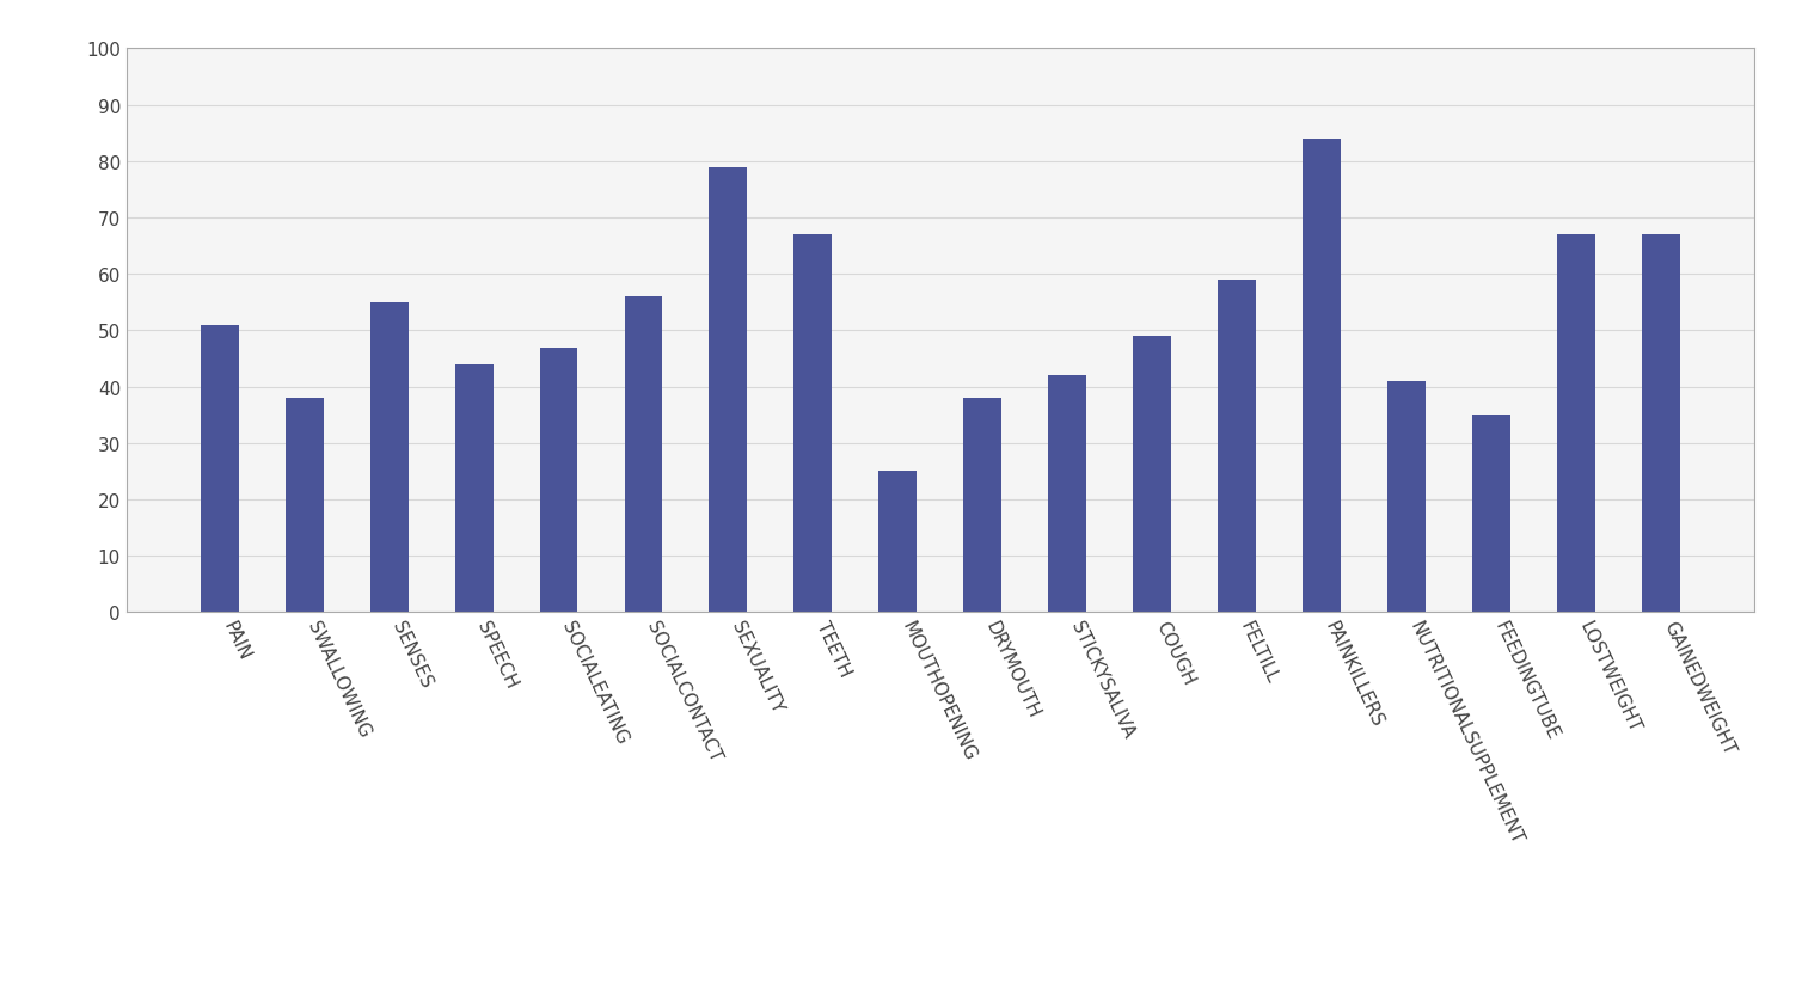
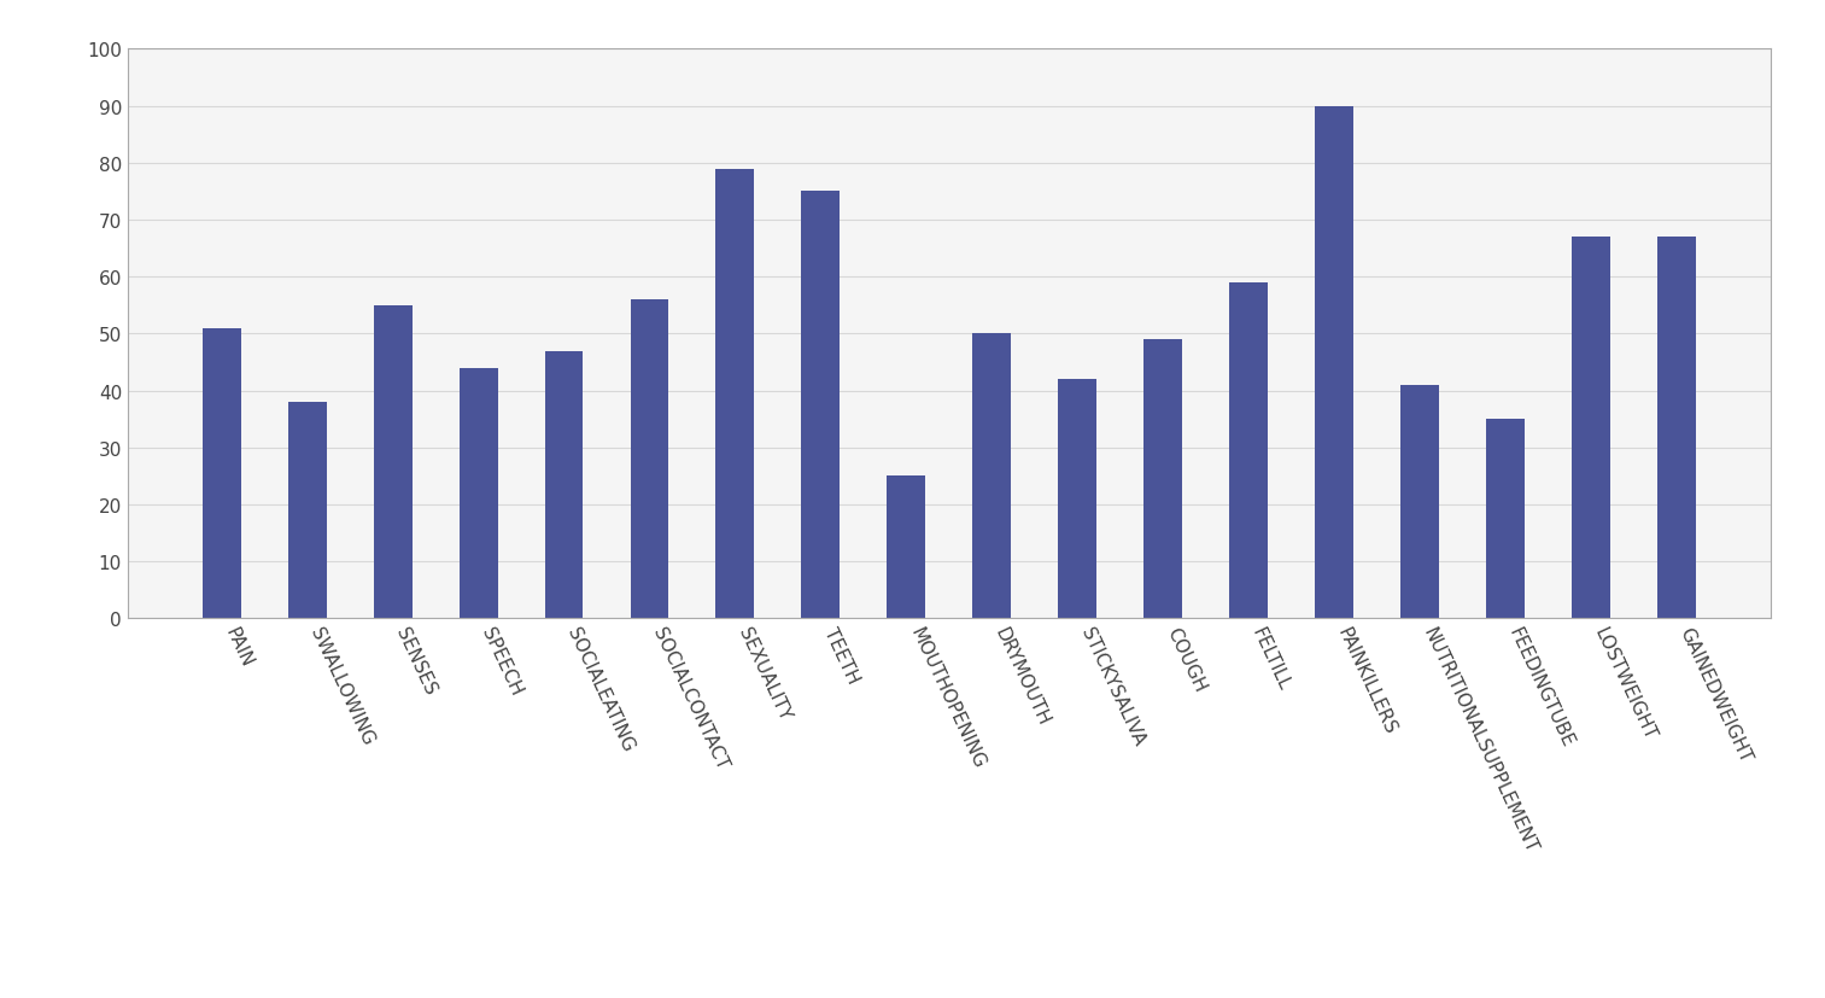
TEETH: 67 -> 75
DRYMOUTH: 38 -> 50
PAINKILLERS: 84 -> 90
